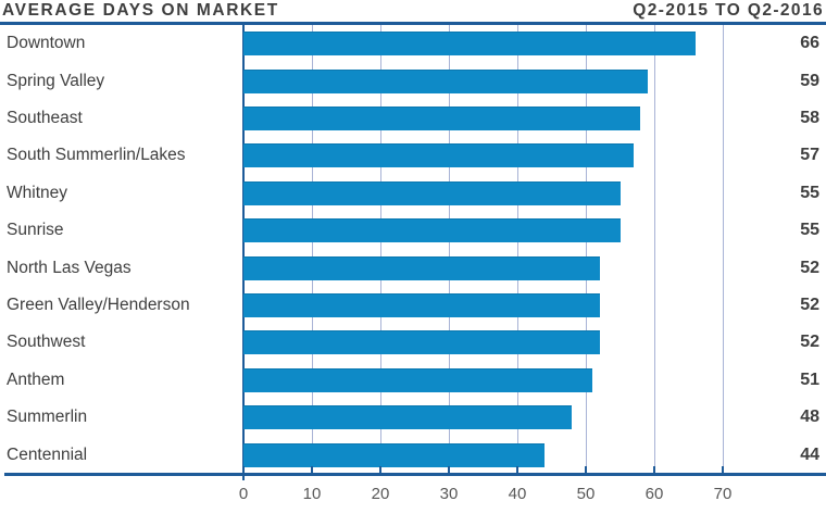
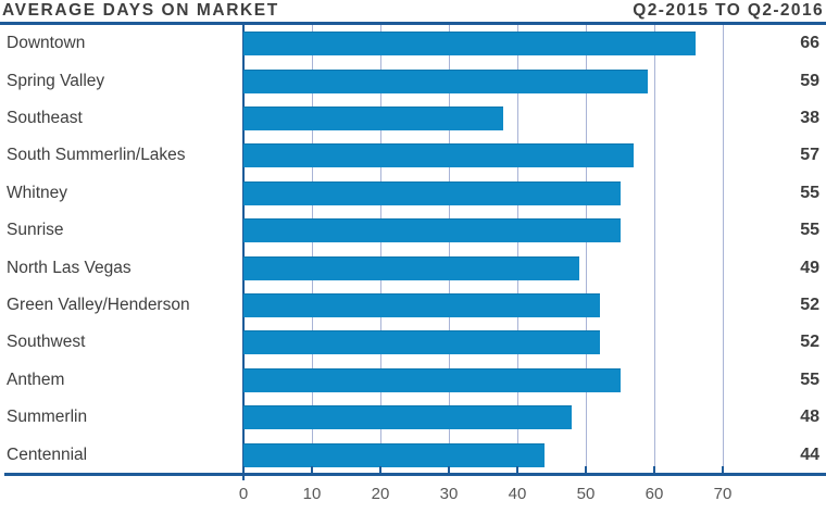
Southeast: 58 -> 38
North Las Vegas: 52 -> 49
Anthem: 51 -> 55
